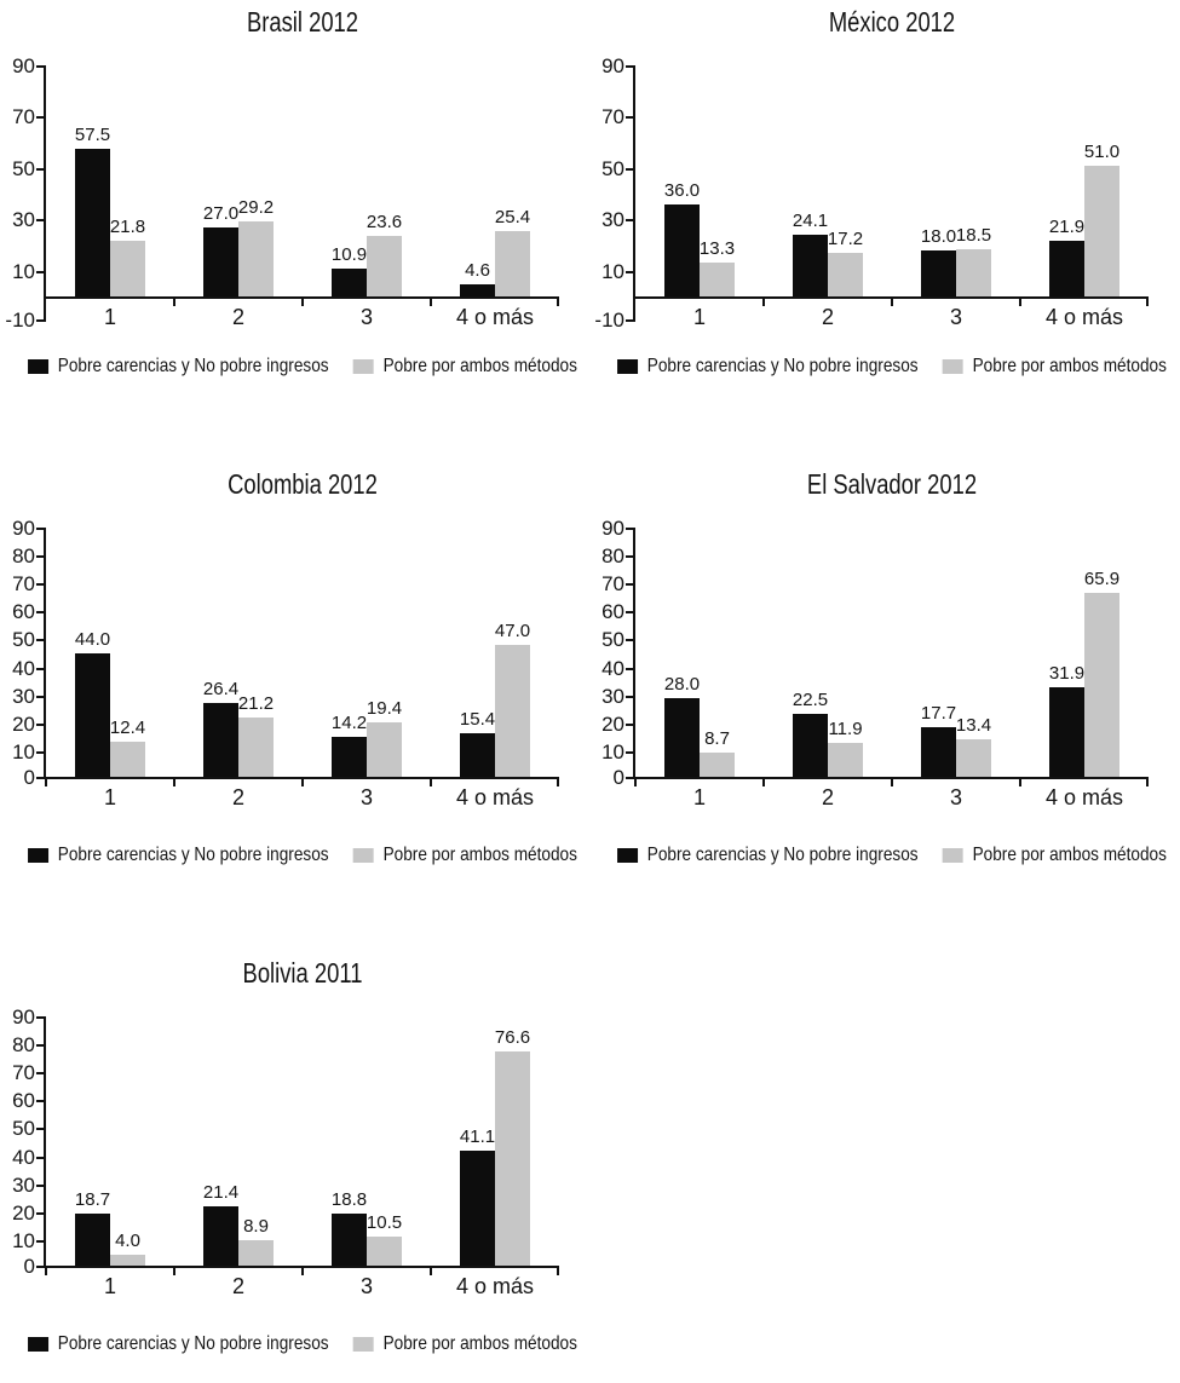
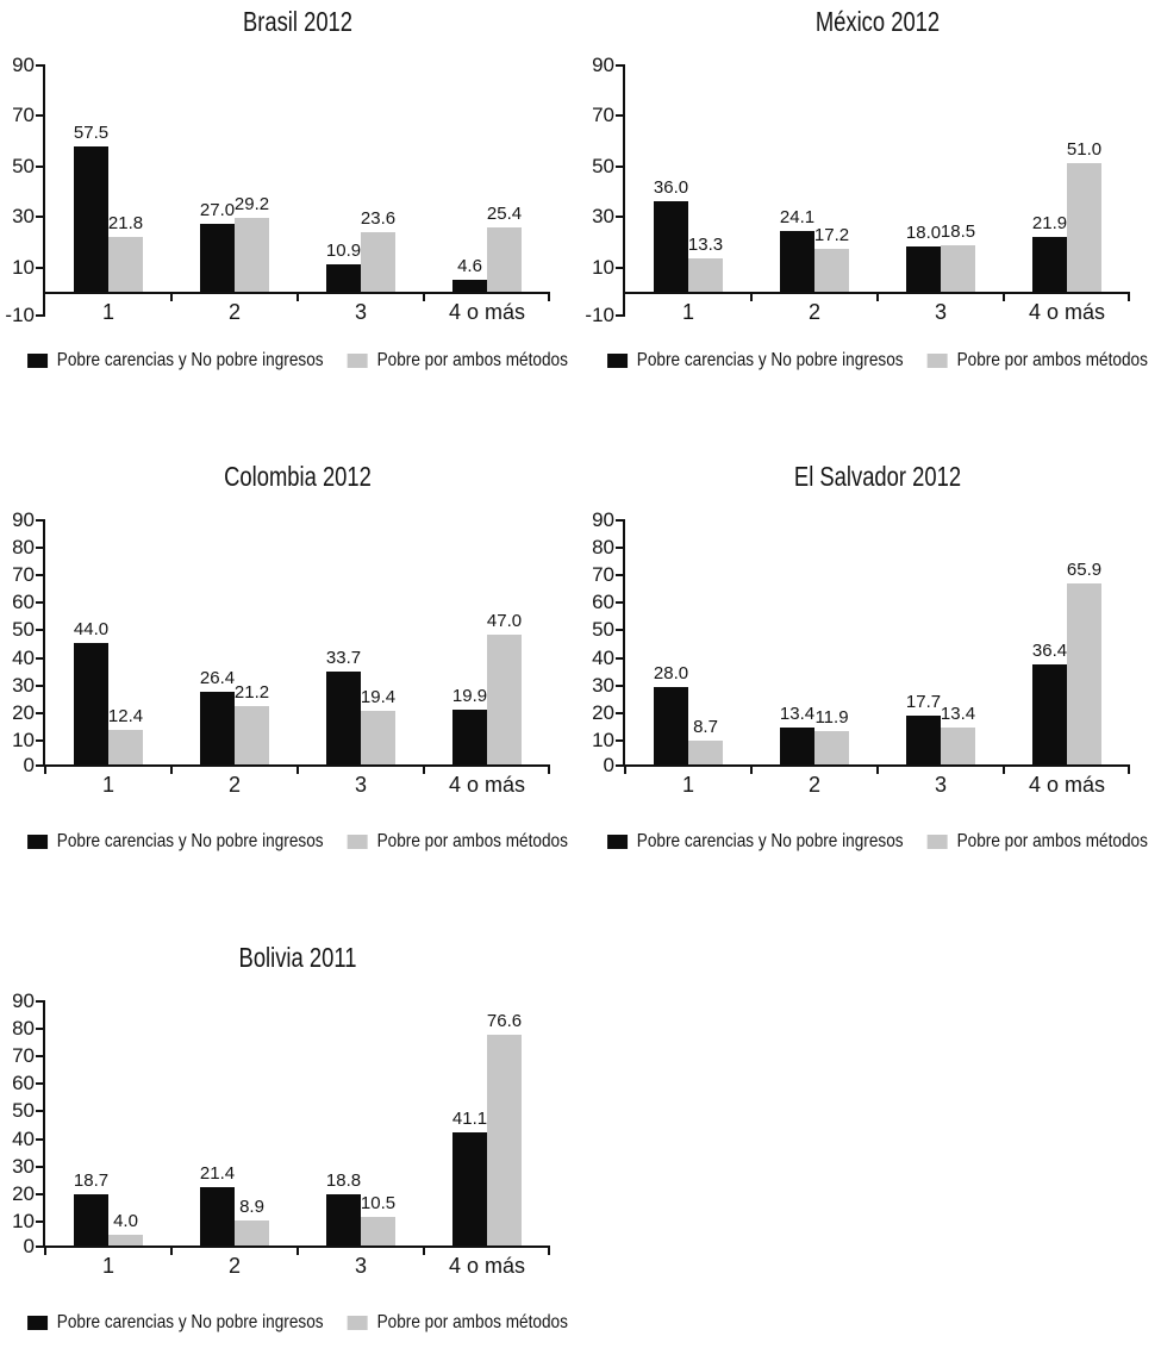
Colombia 2012/Pobre carencias y No pobre ingresos/3: 14.2 -> 33.7
Colombia 2012/Pobre carencias y No pobre ingresos/4 o más: 15.4 -> 19.9
El Salvador 2012/Pobre carencias y No pobre ingresos/2: 22.5 -> 13.4
El Salvador 2012/Pobre carencias y No pobre ingresos/4 o más: 31.9 -> 36.4
